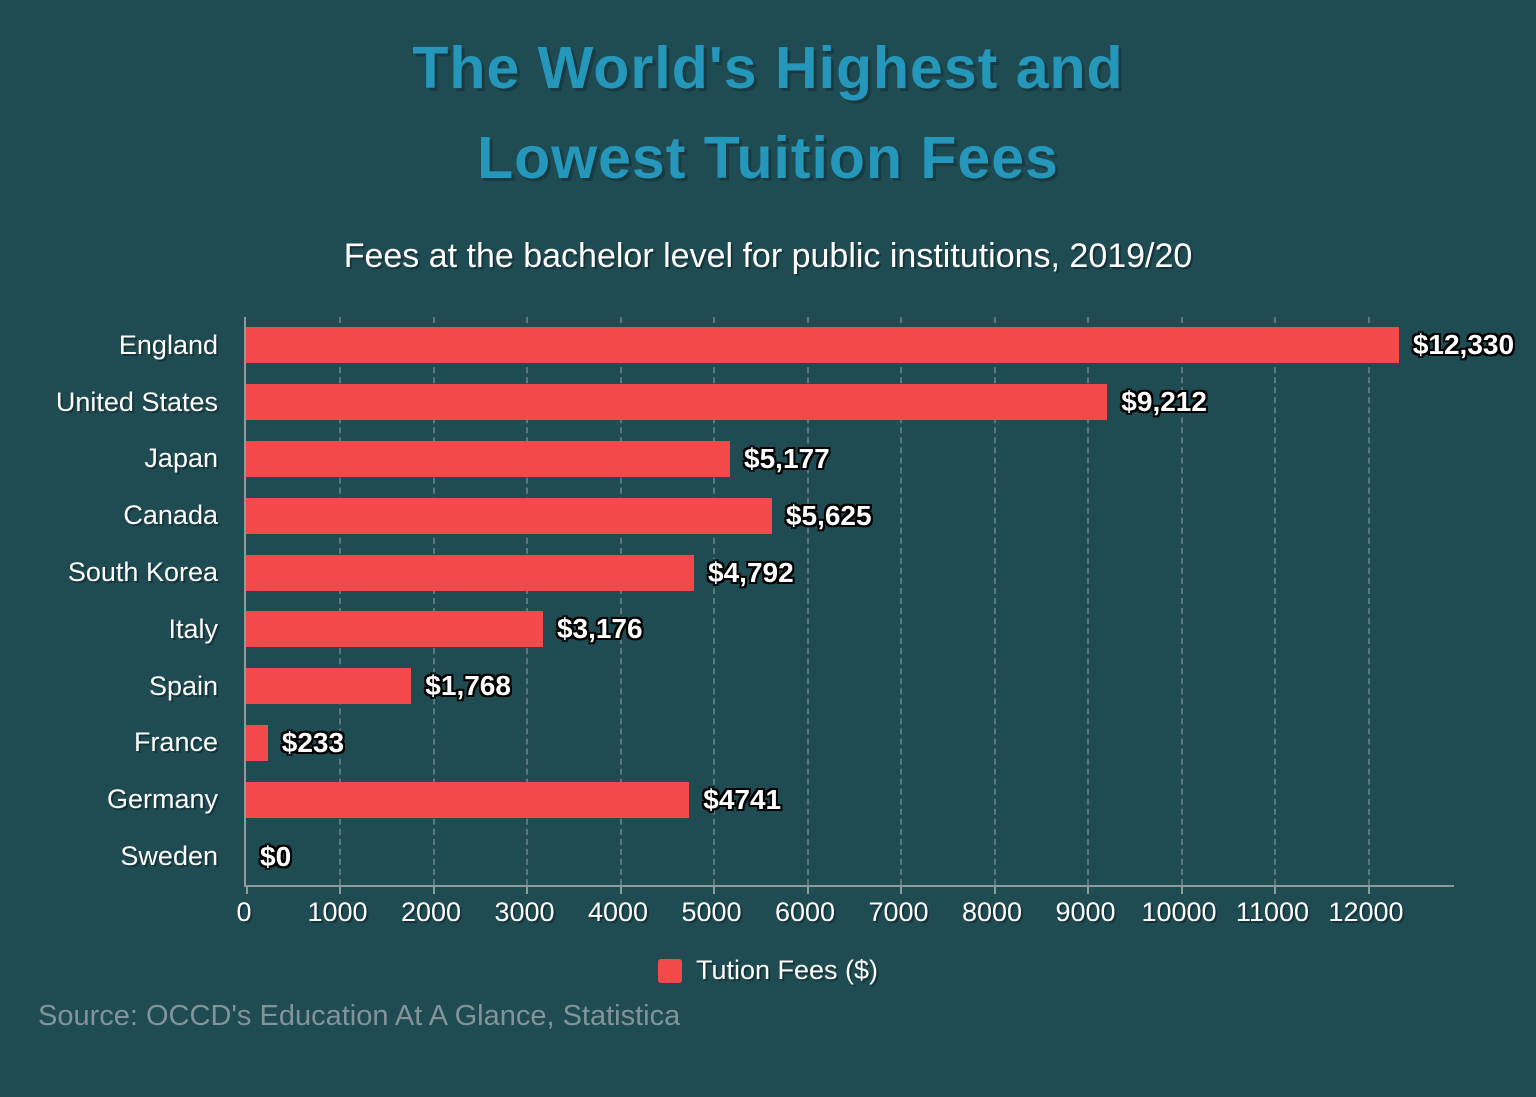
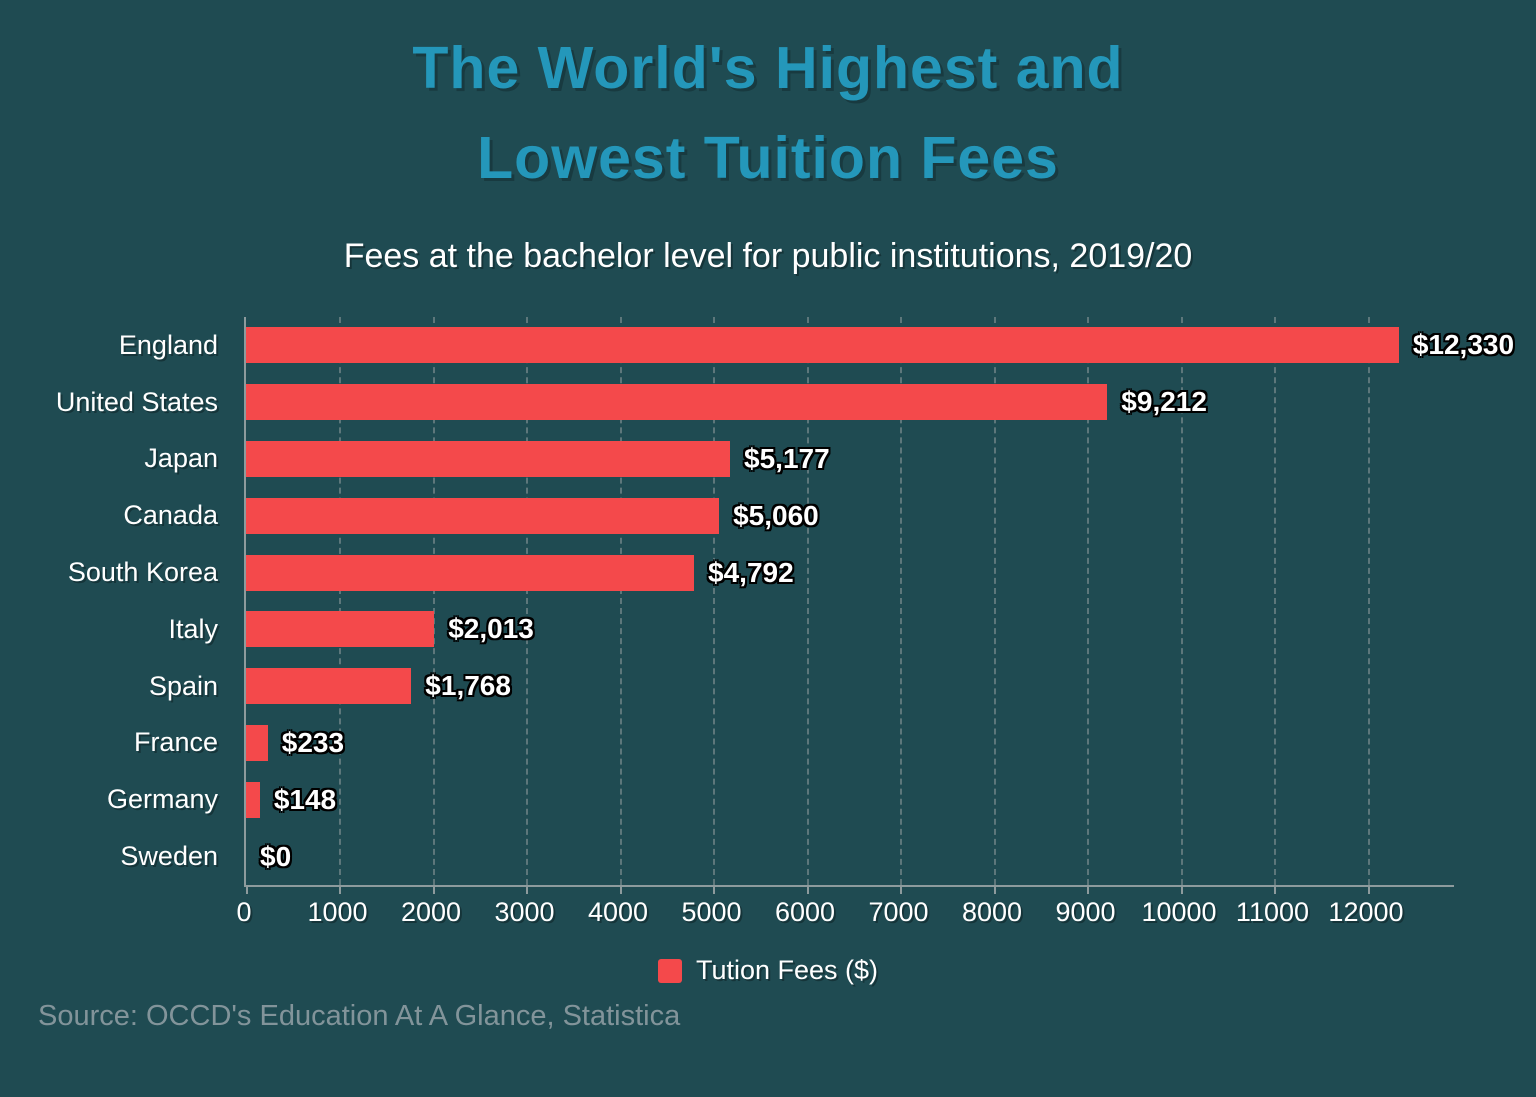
Canada: $5,625 -> $5,060
Italy: $3,176 -> $2,013
Germany: $4741 -> $148
